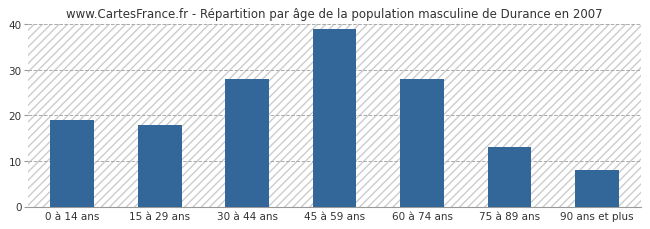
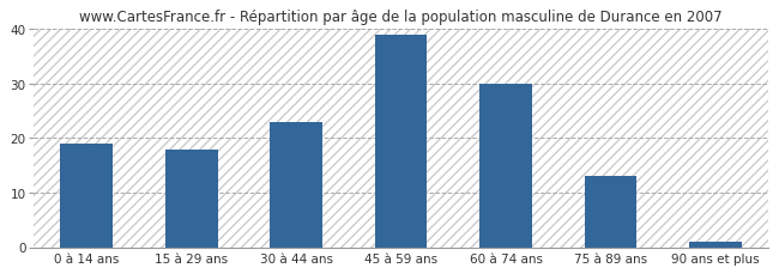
30 à 44 ans: 28 -> 23
60 à 74 ans: 28 -> 30
90 ans et plus: 8 -> 1
